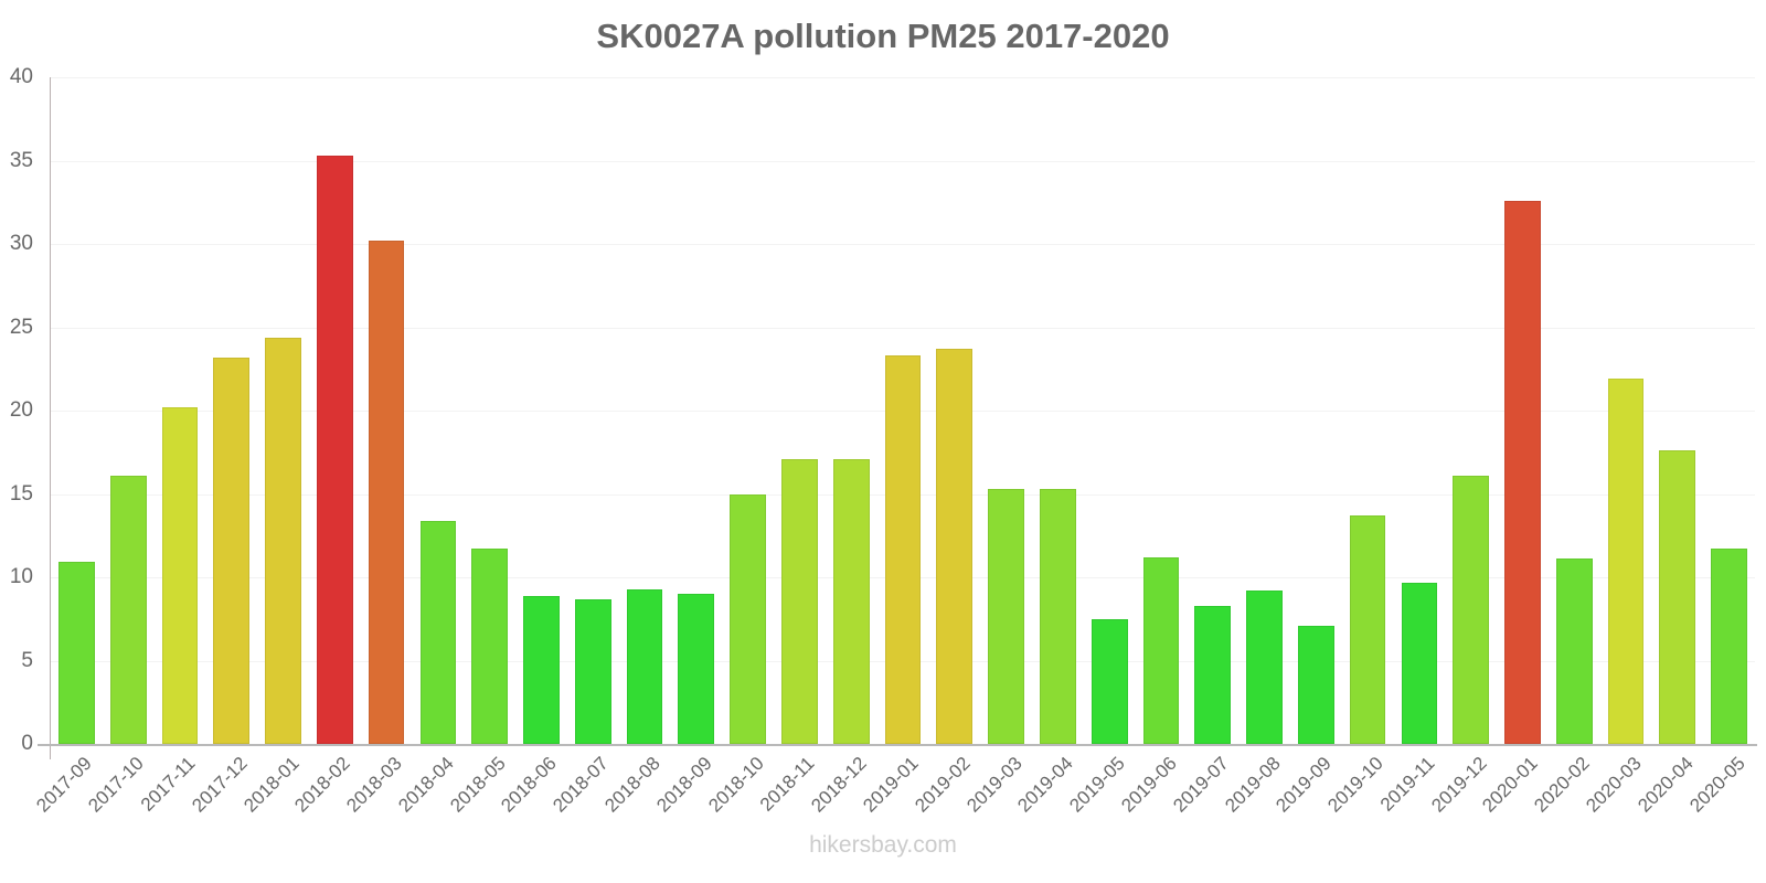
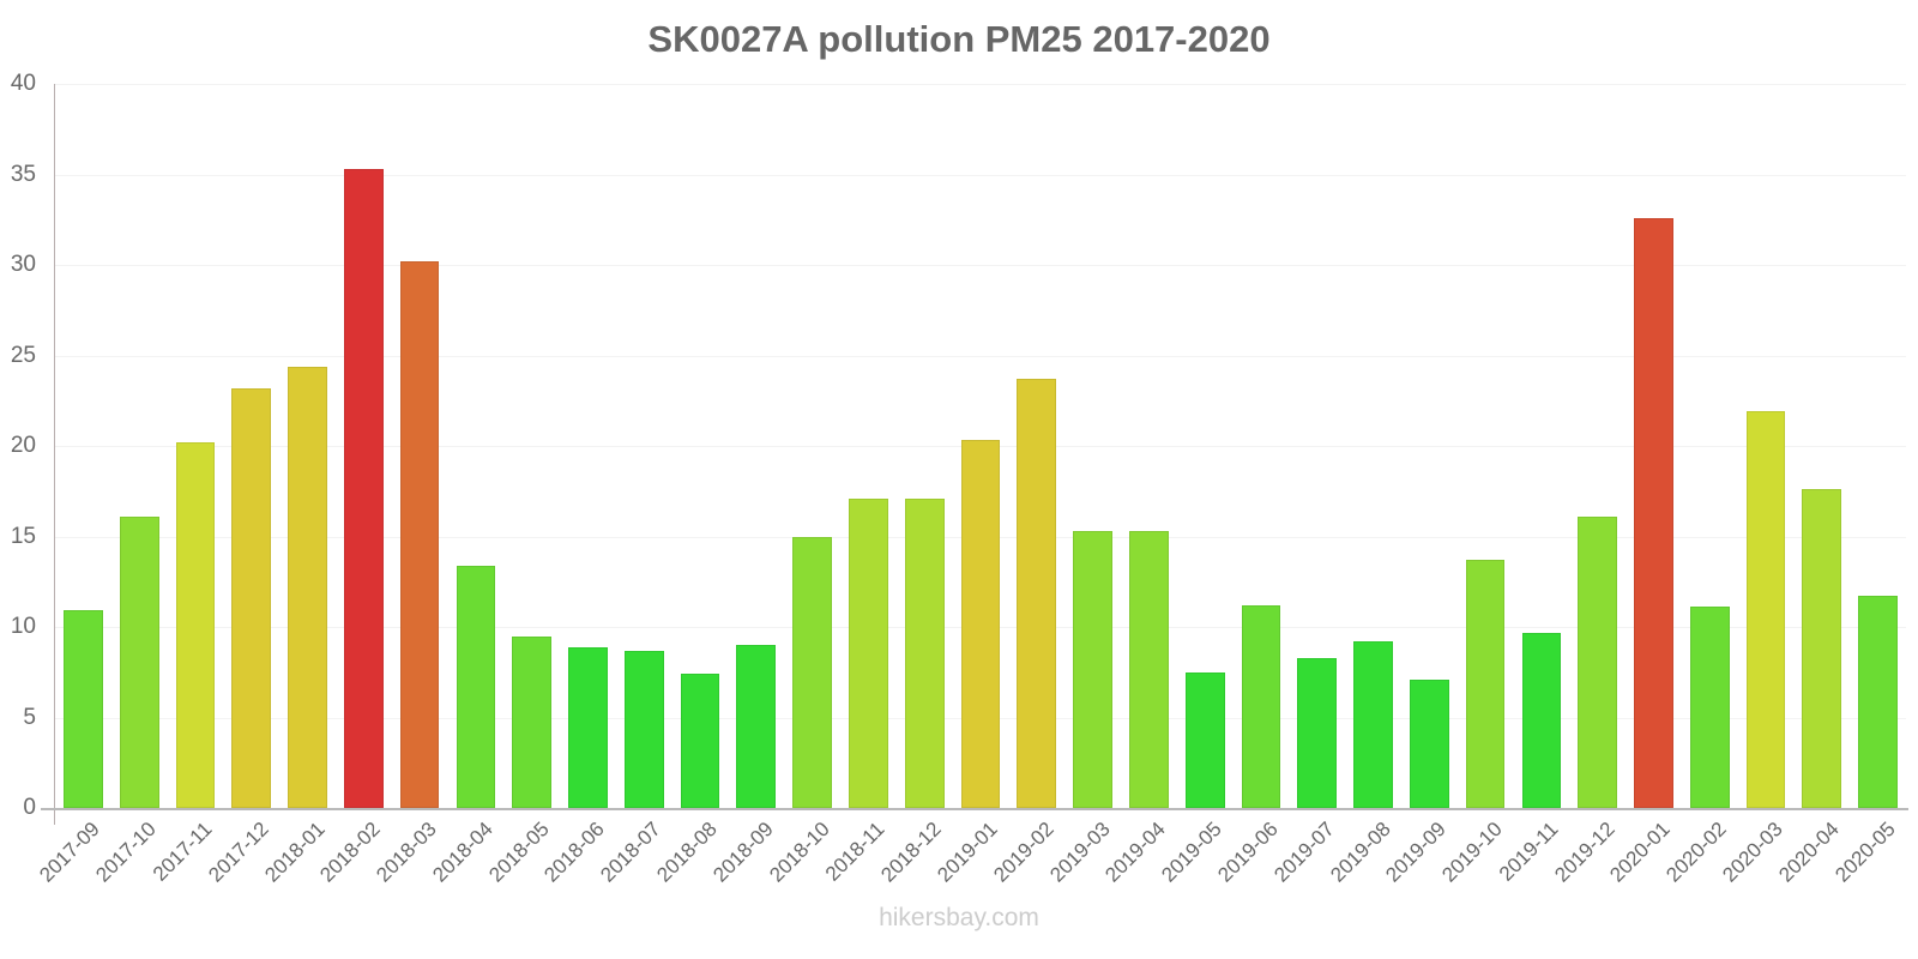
2018-05: 11.7 -> 9.5
2018-08: 9.3 -> 7.4
2019-01: 23.3 -> 20.3
